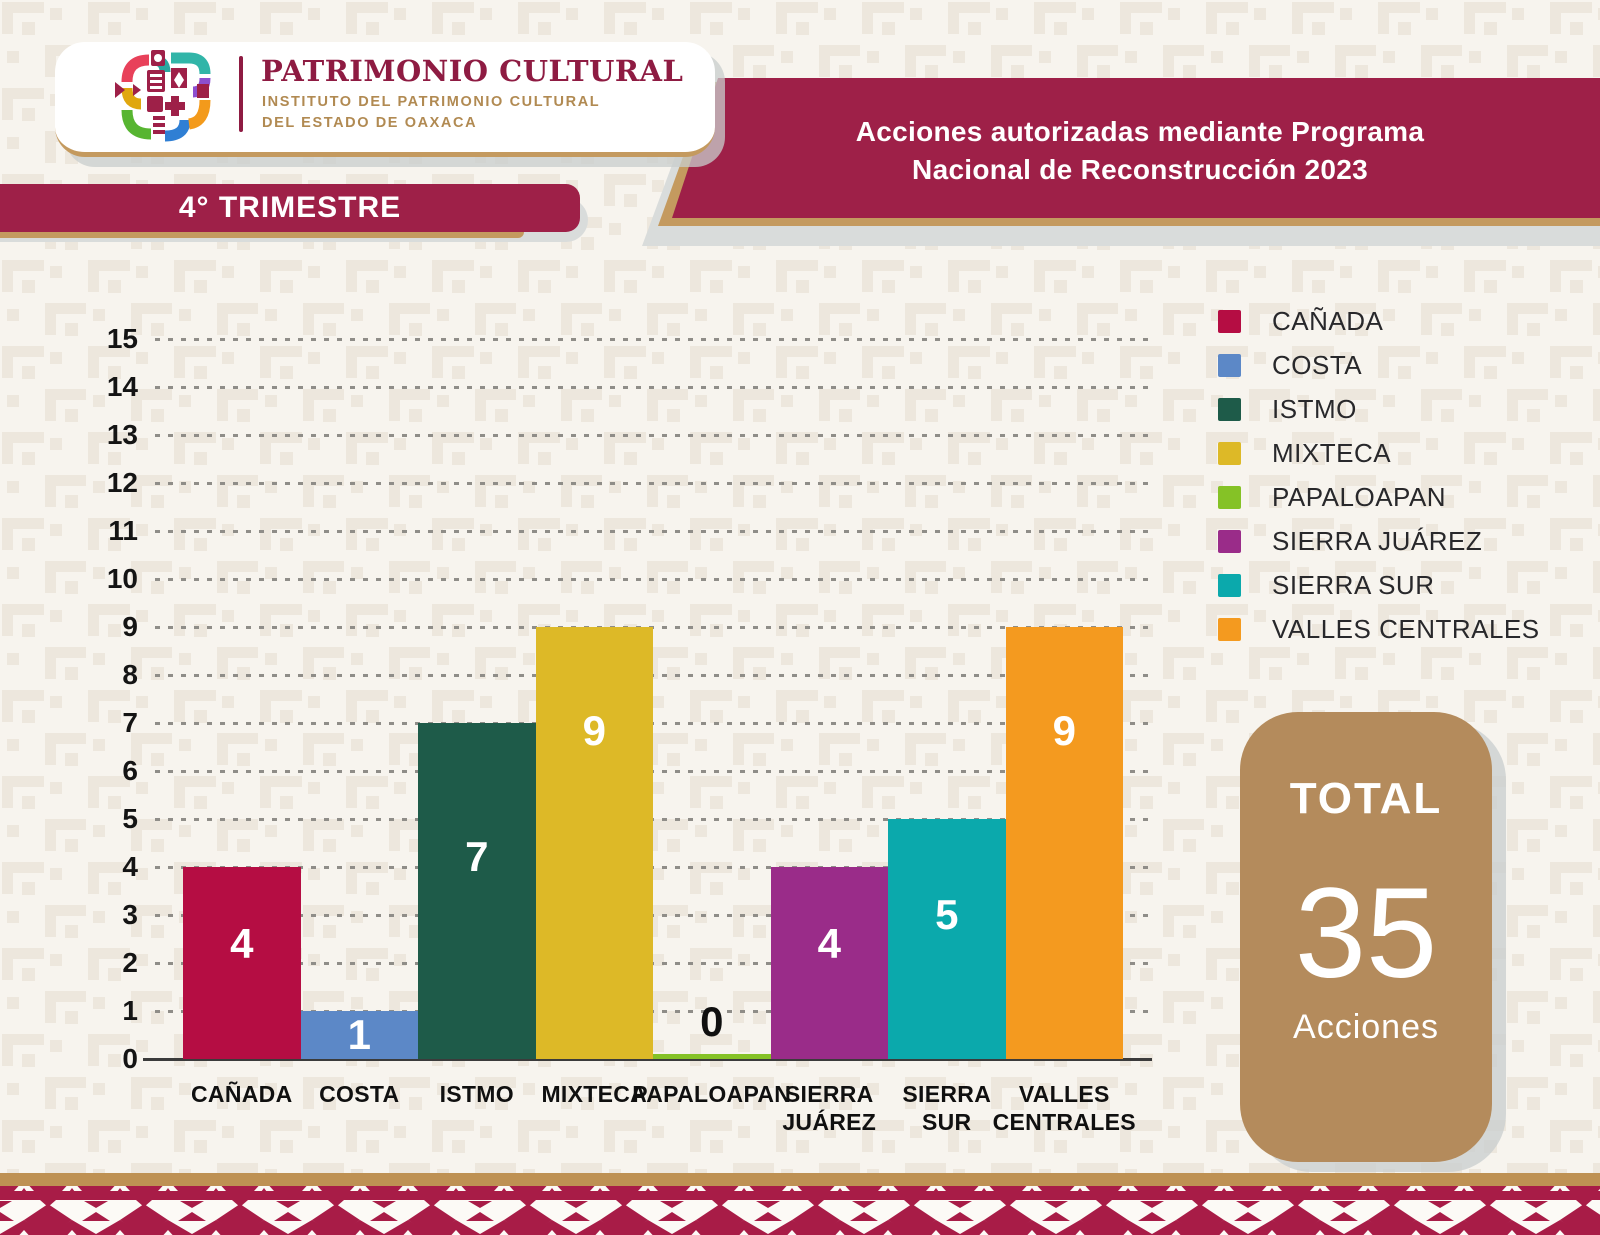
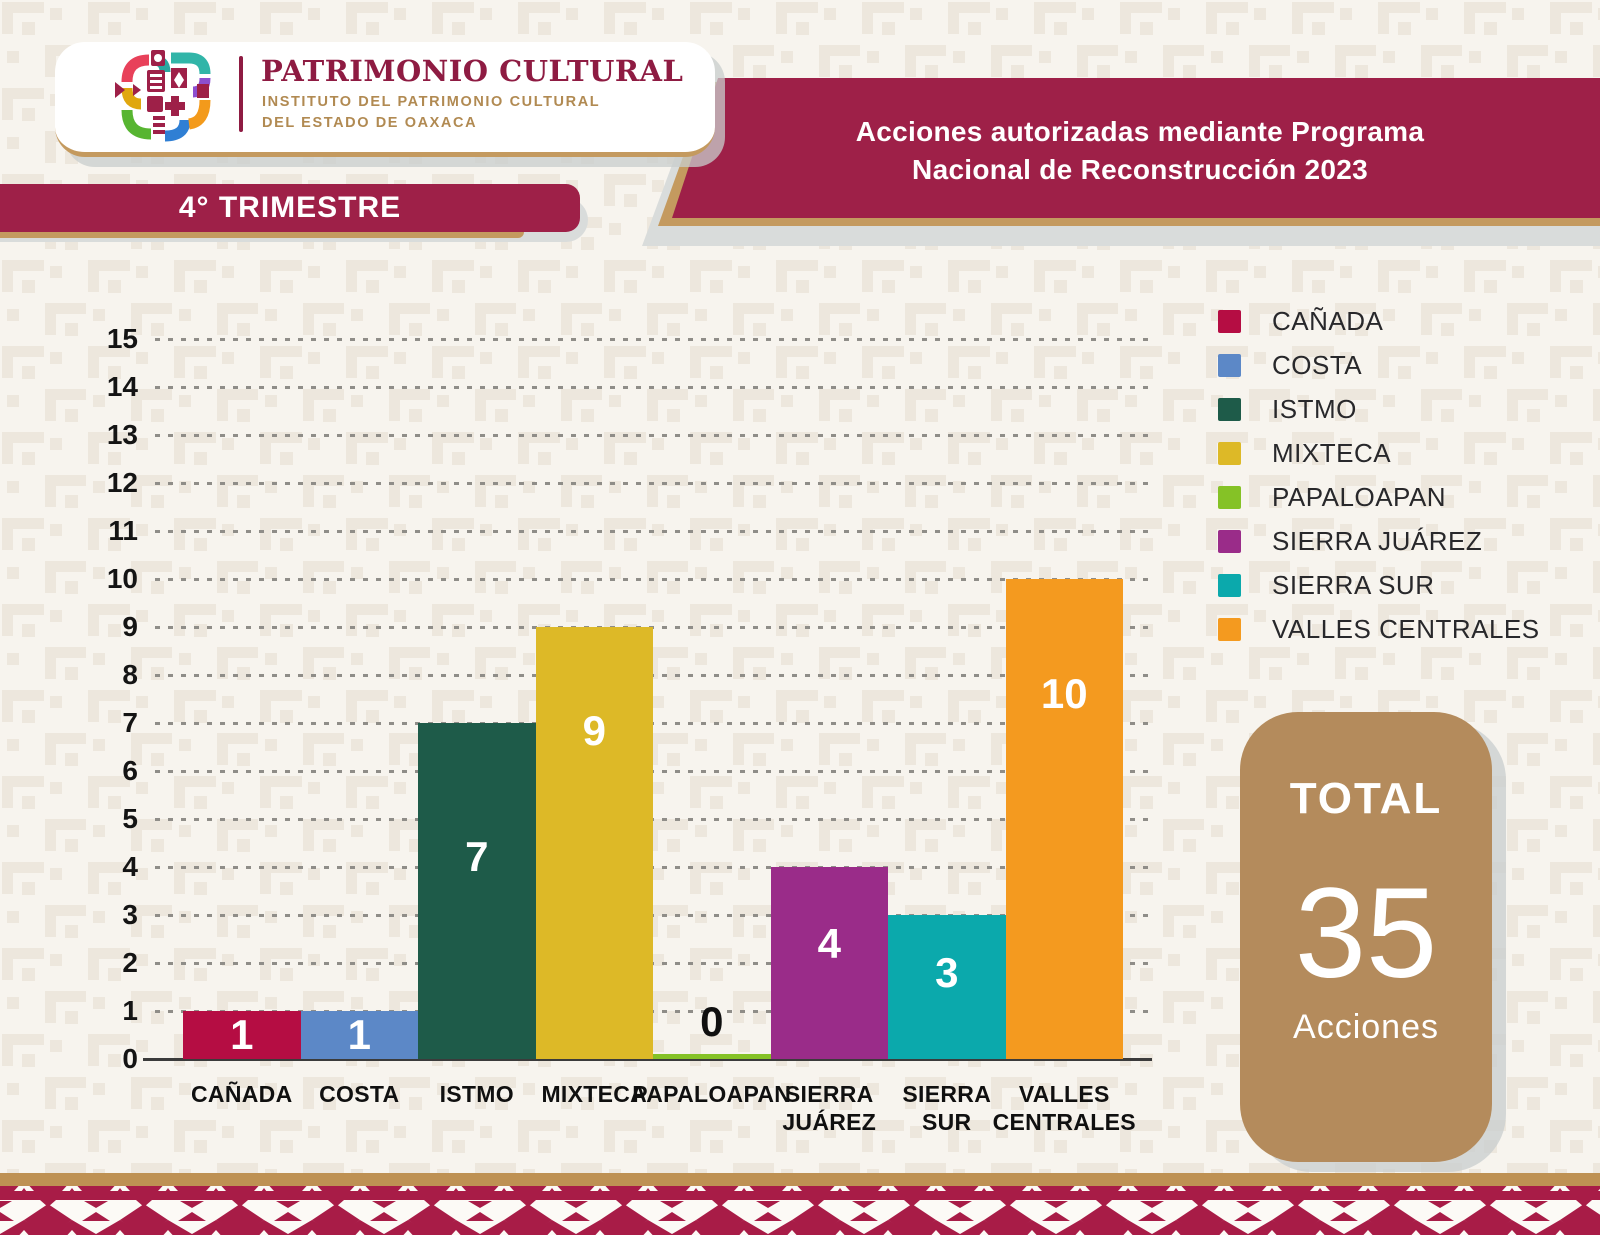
CAÑADA: 4 -> 1
SIERRA SUR: 5 -> 3
VALLES CENTRALES: 9 -> 10
